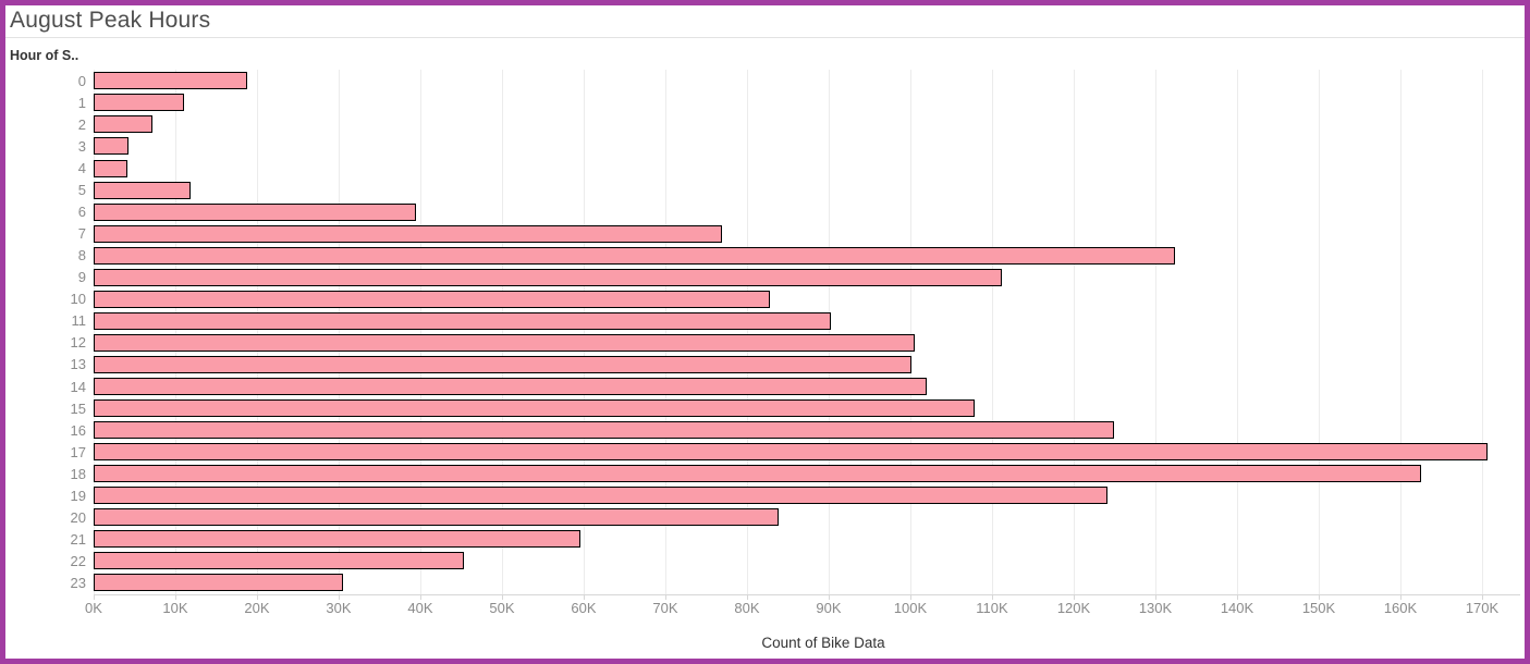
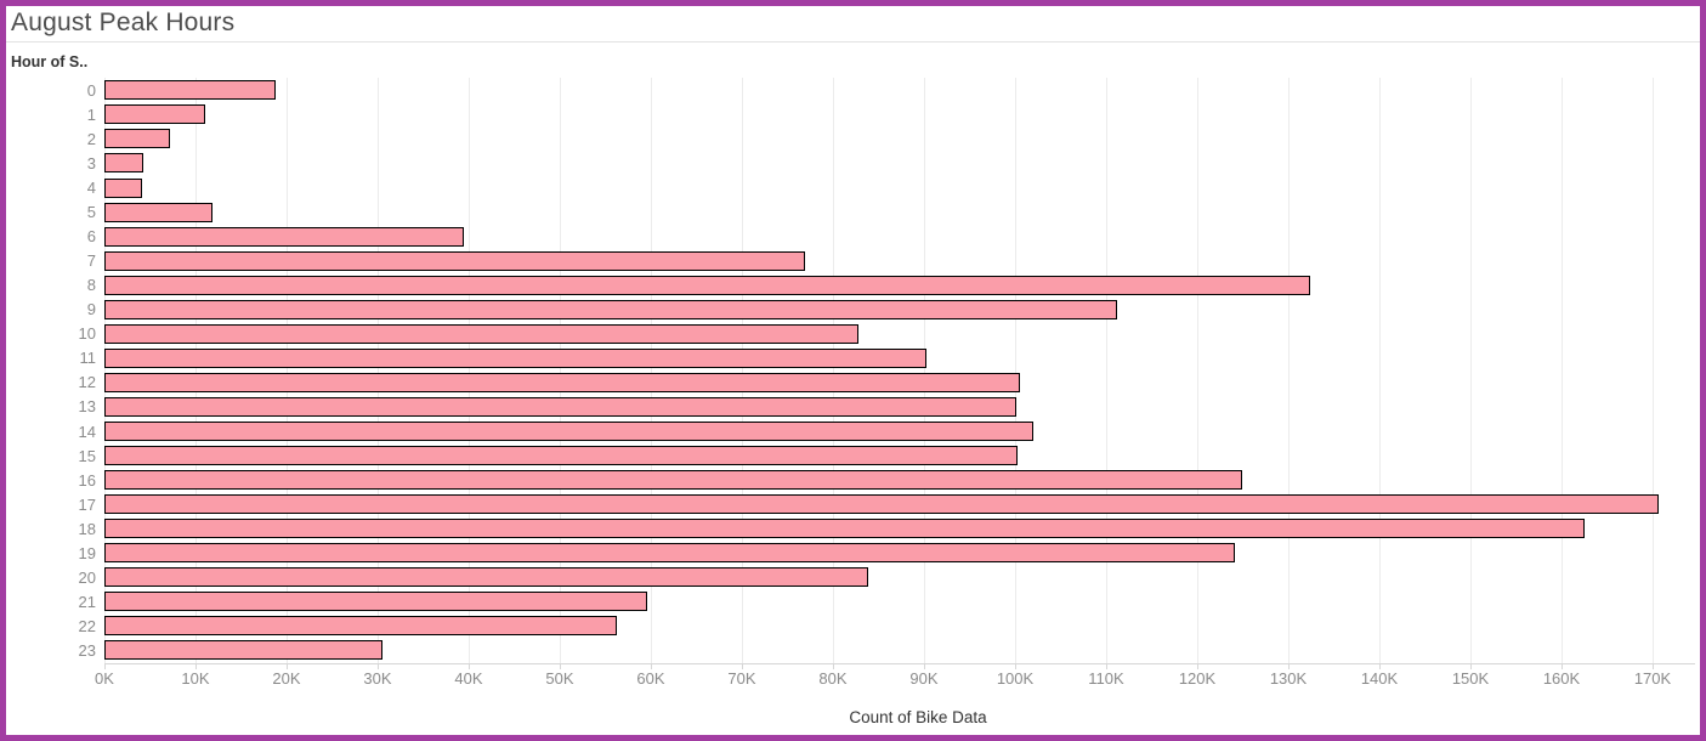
15: 108K -> 100K
22: 45K -> 56K
